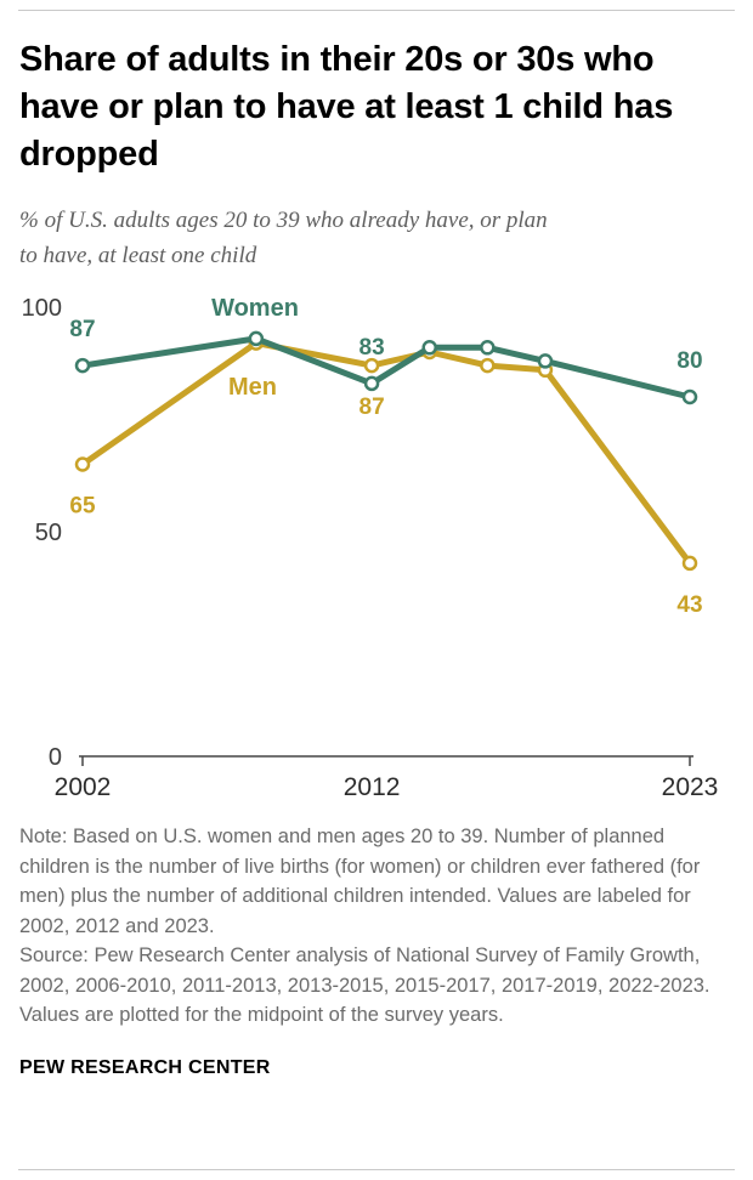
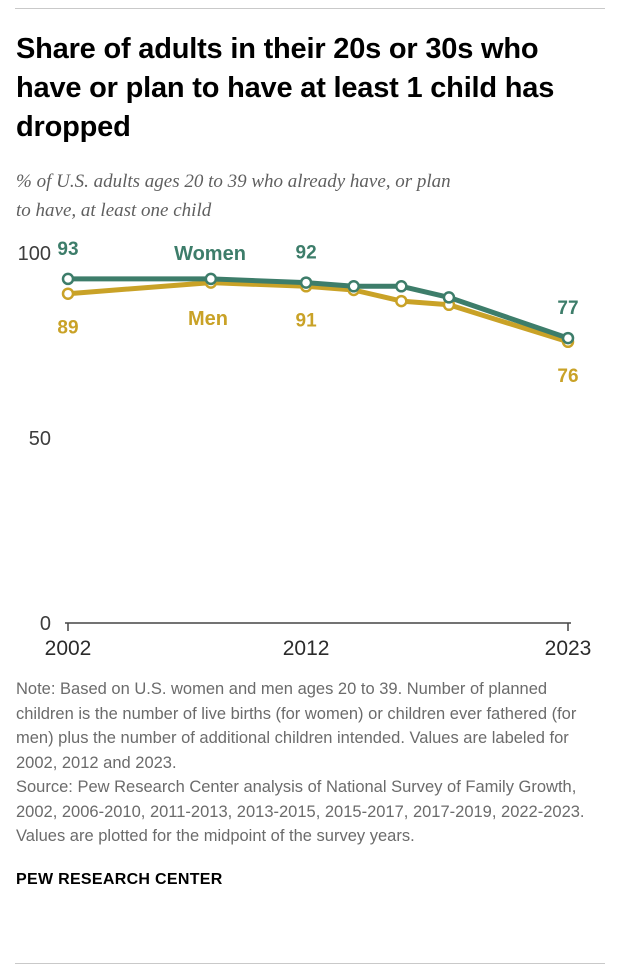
Women/2002: 87 -> 93
Men/2002: 65 -> 89
Women/2012: 83 -> 92
Men/2012: 87 -> 91
Women/2023: 80 -> 77
Men/2023: 43 -> 76
